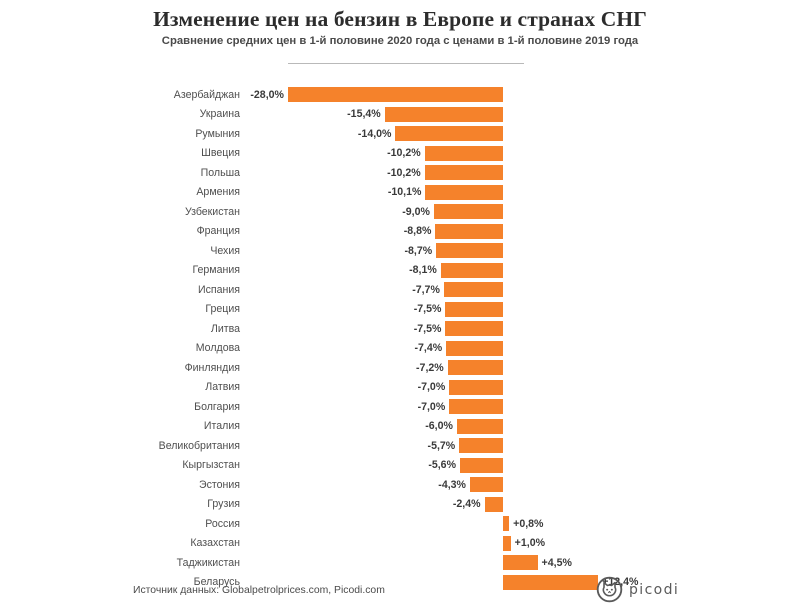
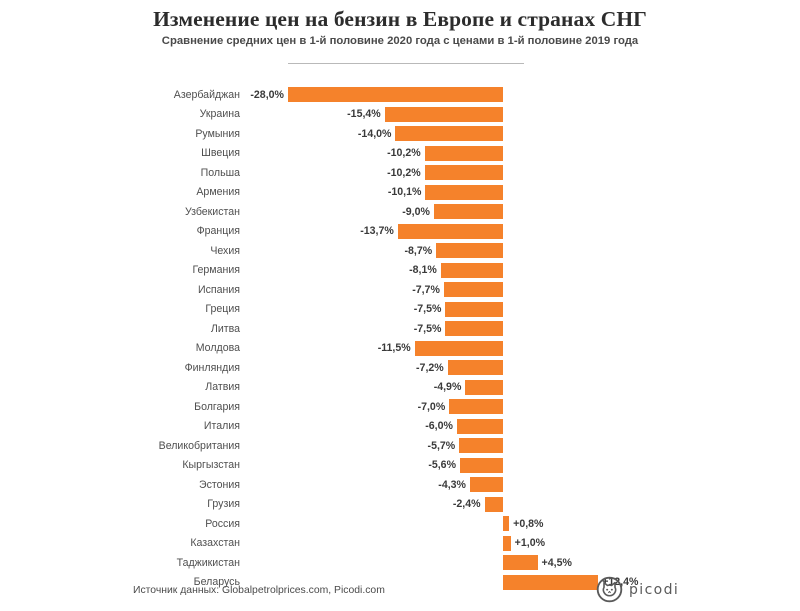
Франция: -8,8% -> -13,7%
Молдова: -7,4% -> -11,5%
Латвия: -7,0% -> -4,9%
